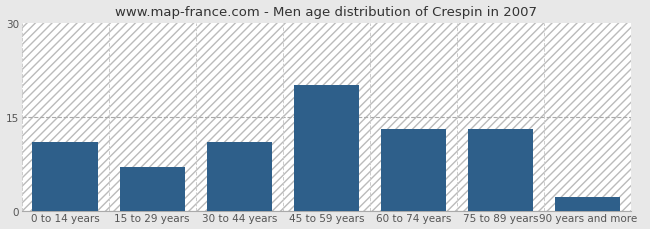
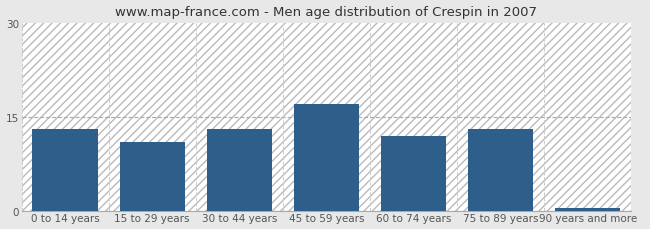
0 to 14 years: 11.0 -> 13.0
15 to 29 years: 7.0 -> 11.0
30 to 44 years: 11.0 -> 13.0
45 to 59 years: 20.0 -> 17.0
60 to 74 years: 13.0 -> 12.0
90 years and more: 2.2 -> 0.5
